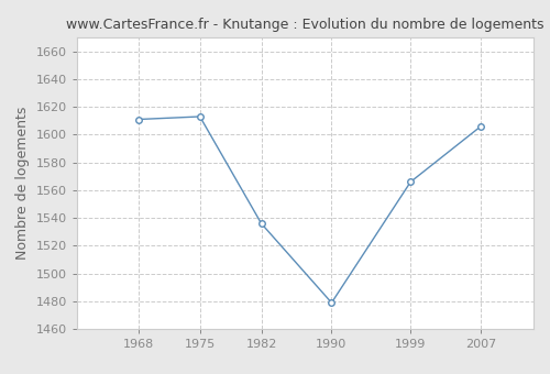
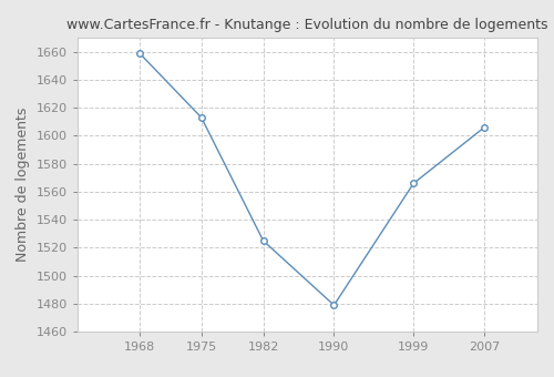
1968: 1611 -> 1659
1982: 1536 -> 1525
